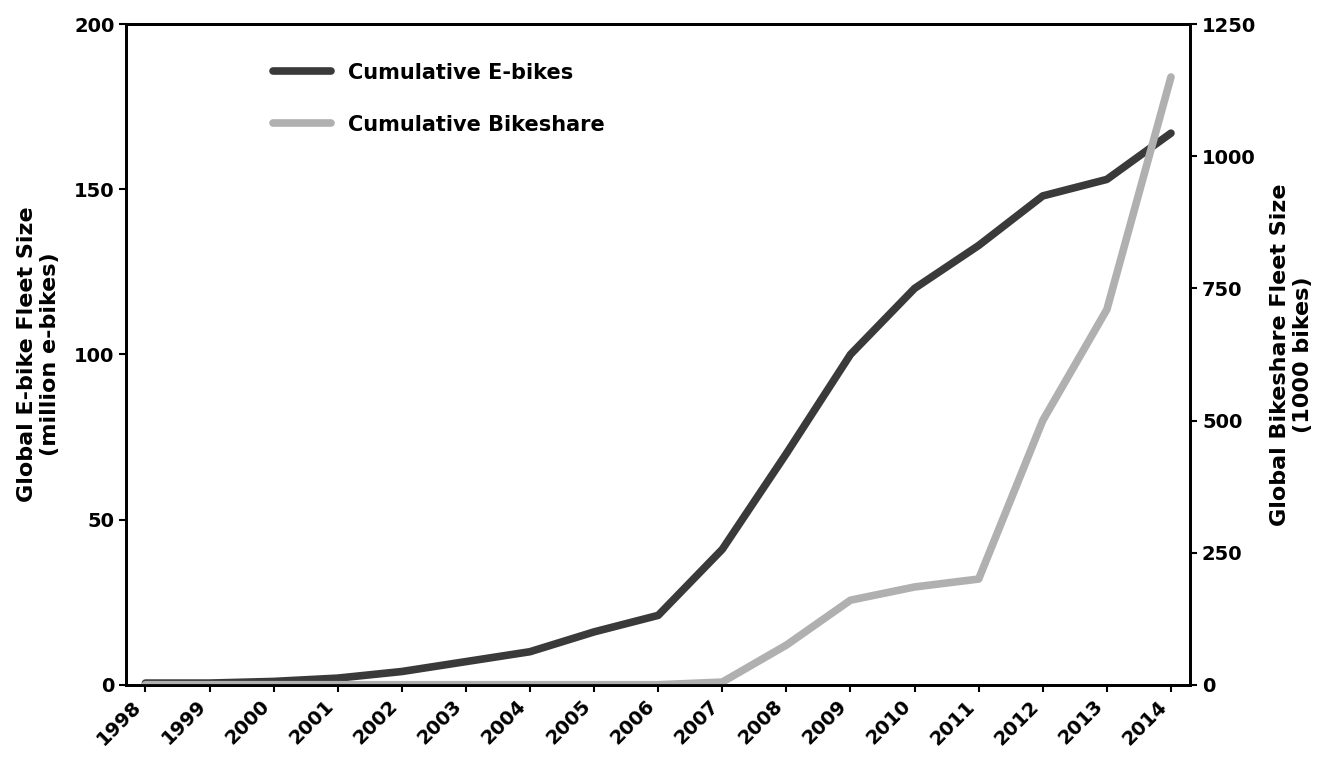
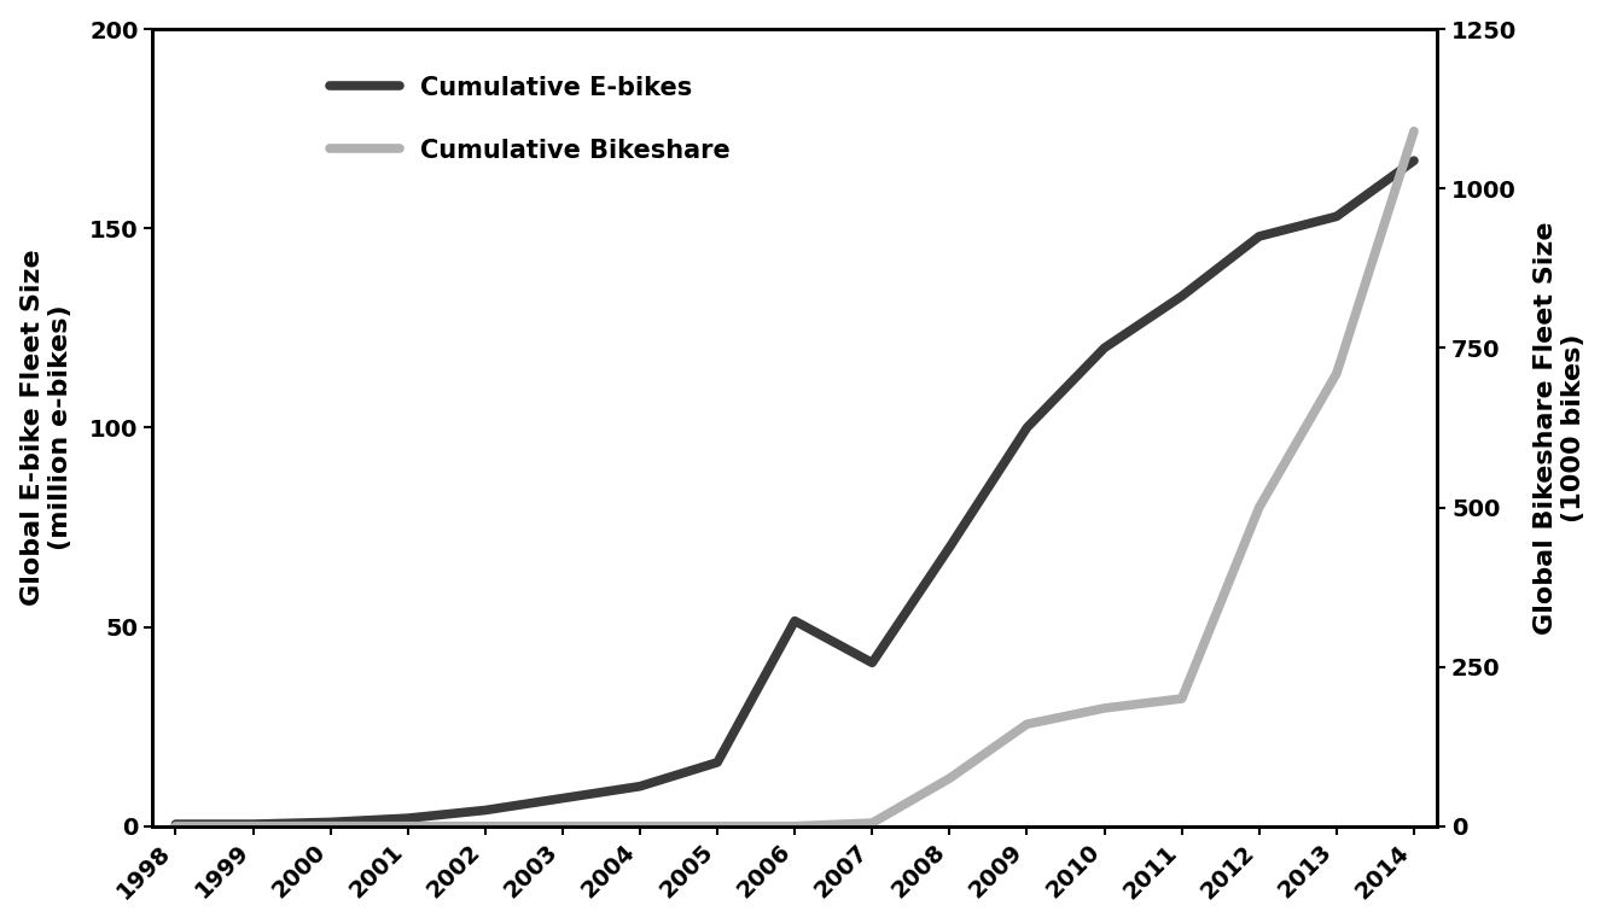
Cumulative E-bikes/2006: 21.0 -> 51.5
Cumulative Bikeshare/2014: 1150 -> 1090
